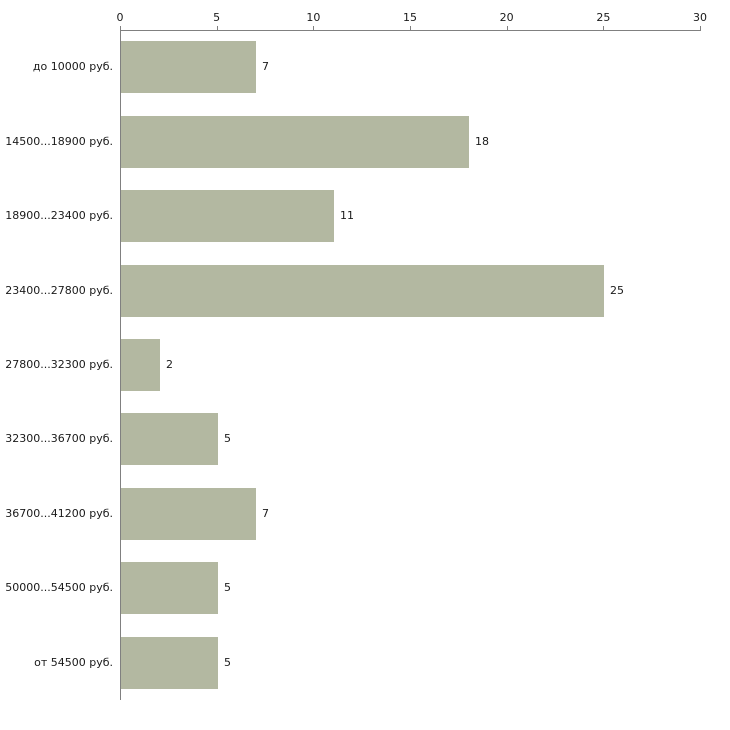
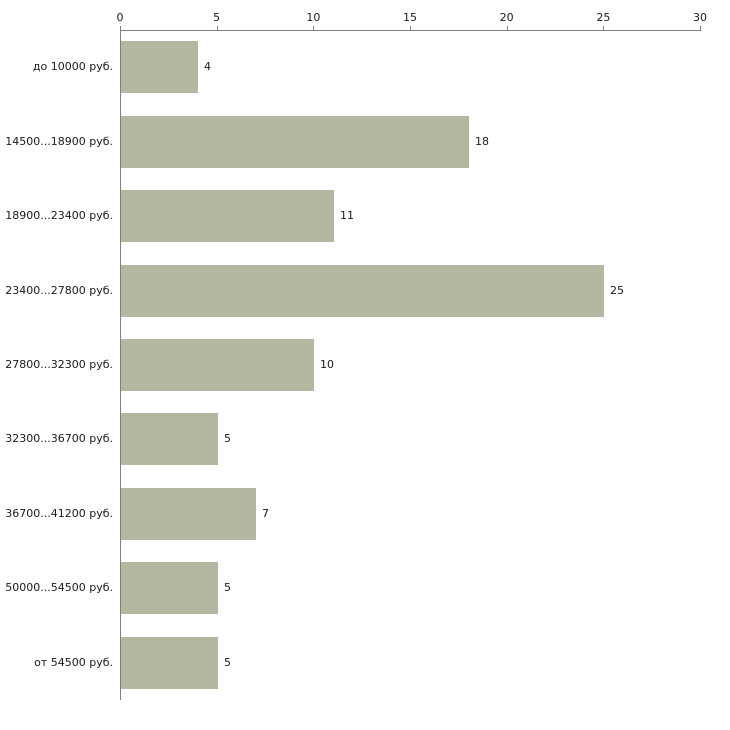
до 10000 руб.: 7 -> 4
27800...32300 руб.: 2 -> 10
